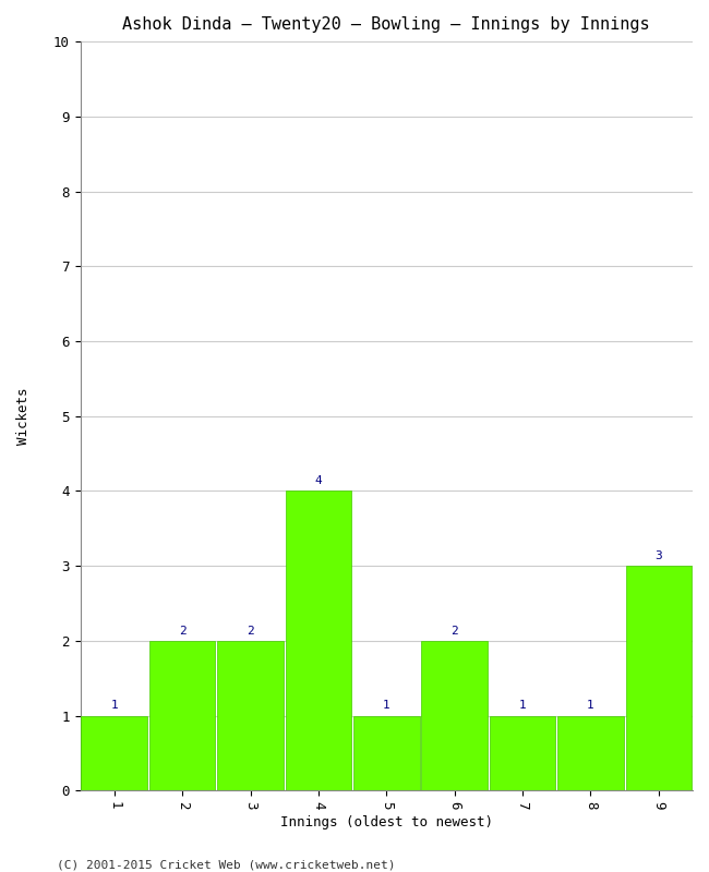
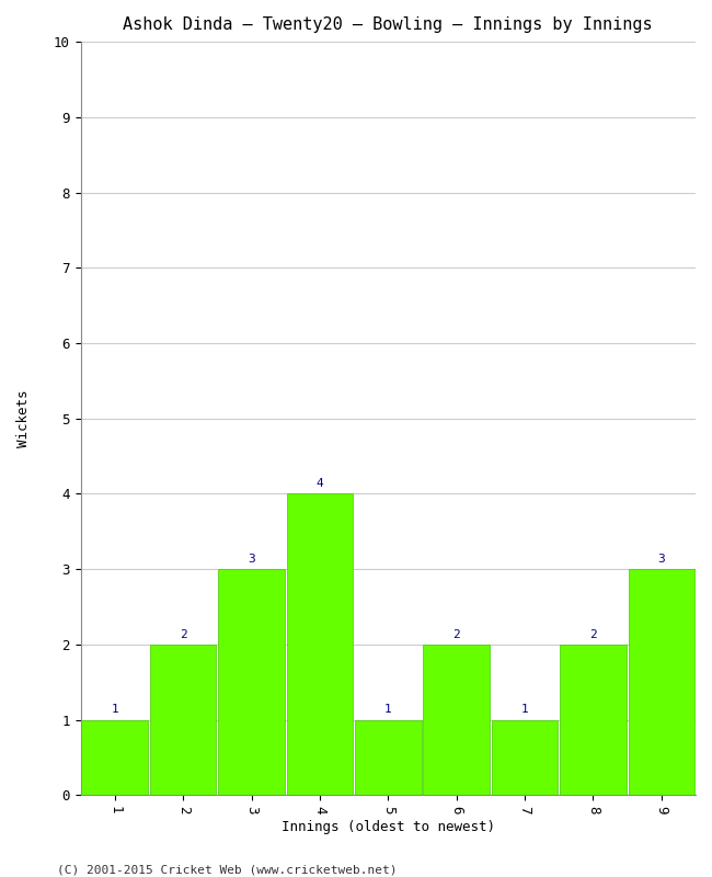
3: 2 -> 3
8: 1 -> 2
